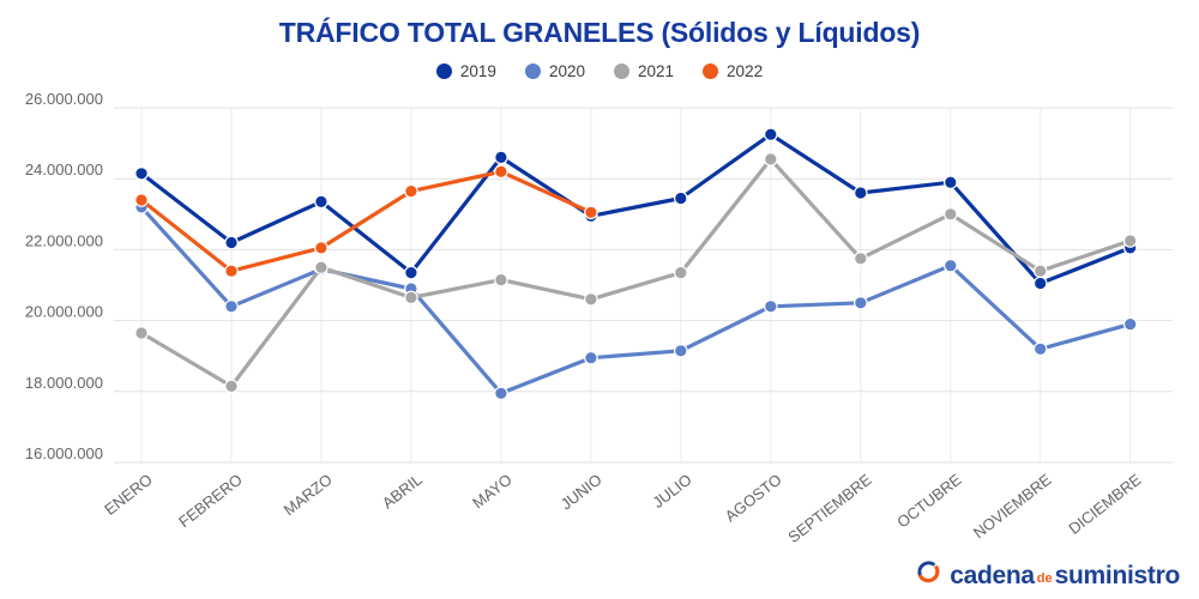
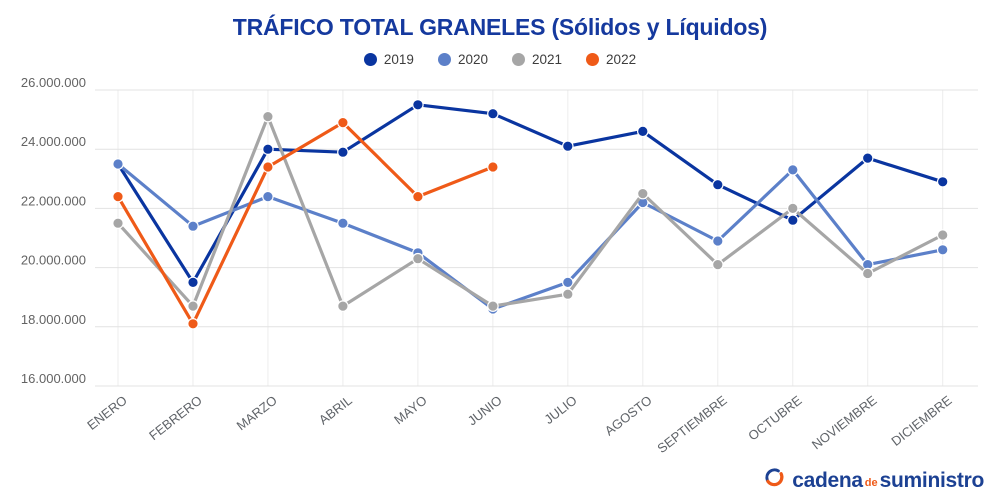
2019/ENERO: 24200000 -> 23500000
2020/ENERO: 23200000 -> 23500000
2021/ENERO: 19600000 -> 21500000
2022/ENERO: 23400000 -> 22400000
2019/FEBRERO: 22200000 -> 19500000
2020/FEBRERO: 20400000 -> 21400000
2021/FEBRERO: 18200000 -> 18700000
2022/FEBRERO: 21400000 -> 18100000
2019/MARZO: 23400000 -> 24000000
2020/MARZO: 21400000 -> 22400000
2021/MARZO: 21500000 -> 25100000
2022/MARZO: 22000000 -> 23400000
2019/ABRIL: 21400000 -> 23900000
2020/ABRIL: 20900000 -> 21500000
2021/ABRIL: 20600000 -> 18700000
2022/ABRIL: 23600000 -> 24900000
2019/MAYO: 24600000 -> 25500000
2020/MAYO: 18000000 -> 20500000
2021/MAYO: 21200000 -> 20300000
2022/MAYO: 24200000 -> 22400000
2019/JUNIO: 23000000 -> 25200000
2020/JUNIO: 19000000 -> 18600000
2021/JUNIO: 20600000 -> 18700000
2022/JUNIO: 23000000 -> 23400000
2019/JULIO: 23400000 -> 24100000
2020/JULIO: 19200000 -> 19500000
2021/JULIO: 21400000 -> 19100000
2019/AGOSTO: 25200000 -> 24600000
2020/AGOSTO: 20400000 -> 22200000
2021/AGOSTO: 24600000 -> 22500000
2019/SEPTIEMBRE: 23600000 -> 22800000
2020/SEPTIEMBRE: 20500000 -> 20900000
2021/SEPTIEMBRE: 21800000 -> 20100000
2019/OCTUBRE: 23900000 -> 21600000
2020/OCTUBRE: 21600000 -> 23300000
2021/OCTUBRE: 23000000 -> 22000000
2019/NOVIEMBRE: 21000000 -> 23700000
2020/NOVIEMBRE: 19200000 -> 20100000
2021/NOVIEMBRE: 21400000 -> 19800000
2019/DICIEMBRE: 22000000 -> 22900000
2020/DICIEMBRE: 19900000 -> 20600000
2021/DICIEMBRE: 22200000 -> 21100000
